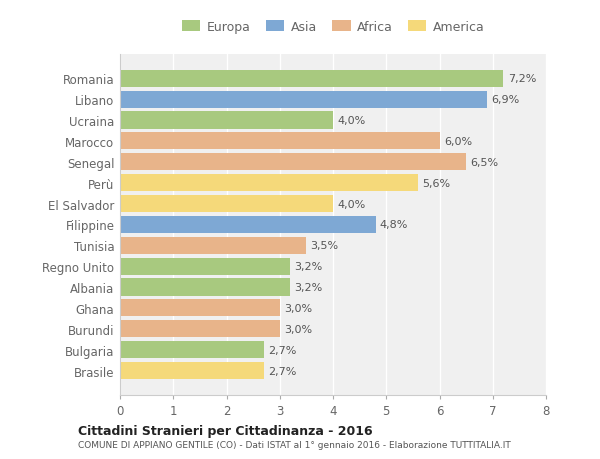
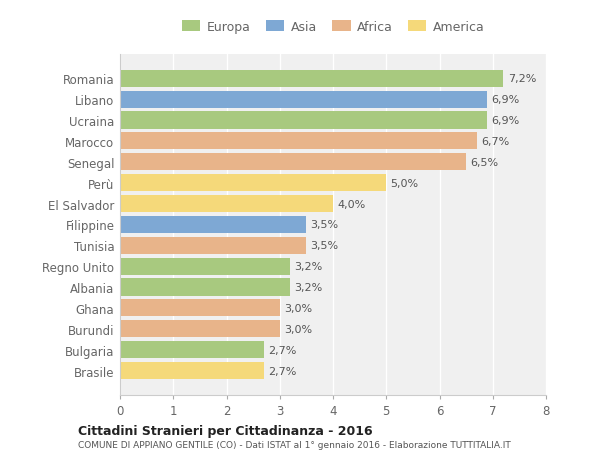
Ucraina: 4,0% -> 6,9%
Marocco: 6,0% -> 6,7%
Perù: 5,6% -> 5,0%
Filippine: 4,8% -> 3,5%
